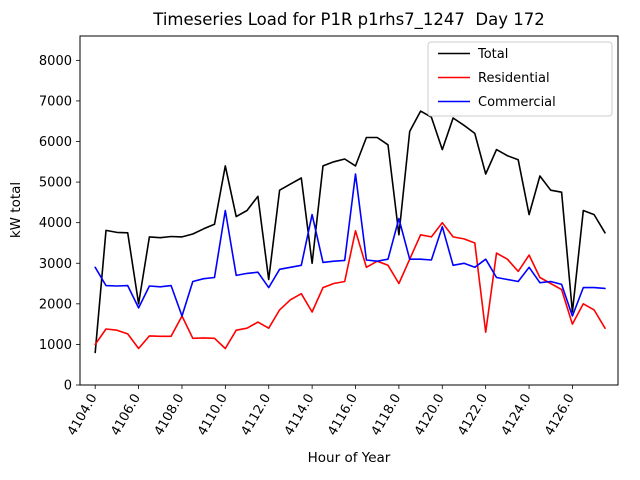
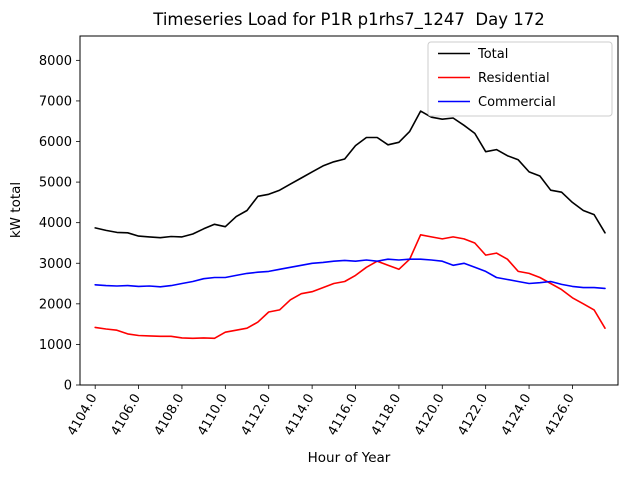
Total/4104.0: 800 -> 3900
Residential/4104.0: 1000 -> 1400
Commercial/4104.0: 2900 -> 2500
Total/4106.0: 2000 -> 3700
Residential/4106.0: 900 -> 1200
Commercial/4106.0: 1900 -> 2400
Residential/4108.0: 1700 -> 1200
Commercial/4108.0: 1700 -> 2500
Total/4110.0: 5400 -> 3900
Residential/4110.0: 900 -> 1300
Commercial/4110.0: 4300 -> 2600
Total/4112.0: 2600 -> 4700
Residential/4112.0: 1400 -> 1800
Commercial/4112.0: 2400 -> 2800
Total/4114.0: 3000 -> 5200
Residential/4114.0: 1800 -> 2300
Commercial/4114.0: 4200 -> 3000
Total/4116.0: 5400 -> 5900
Residential/4116.0: 3800 -> 2700
Commercial/4116.0: 5200 -> 3000
Total/4118.0: 3700 -> 6000
Residential/4118.0: 2500 -> 2800
Commercial/4118.0: 4100 -> 3100
Total/4120.0: 5800 -> 6600
Residential/4120.0: 4000 -> 3600
Commercial/4120.0: 3900 -> 3000
Total/4122.0: 5200 -> 5800
Residential/4122.0: 1300 -> 3200
Commercial/4122.0: 3100 -> 2800
Total/4124.0: 4200 -> 5200
Residential/4124.0: 3200 -> 2800
Commercial/4124.0: 2900 -> 2500
Total/4126.0: 1800 -> 4500
Residential/4126.0: 1500 -> 2200
Commercial/4126.0: 1700 -> 2400
